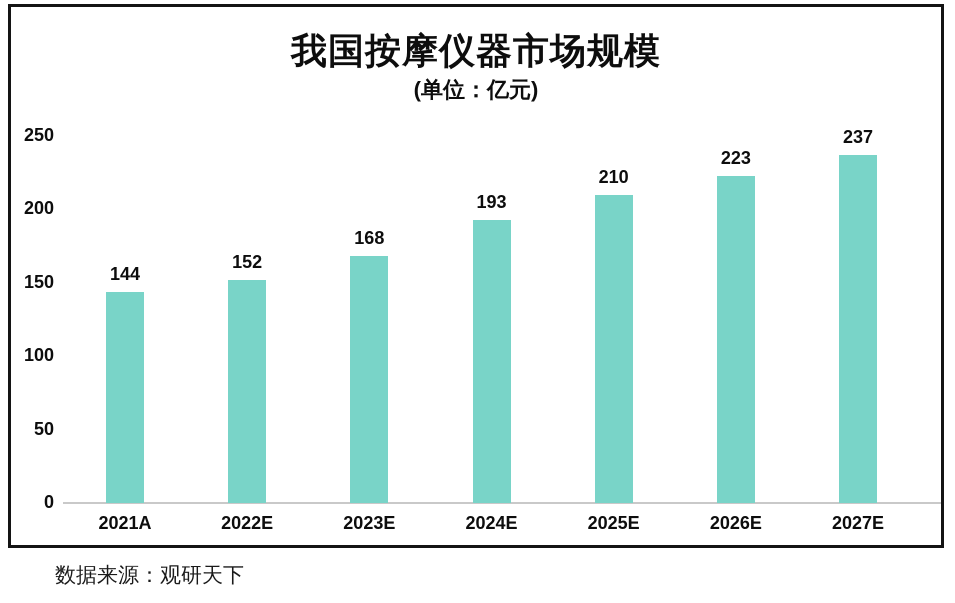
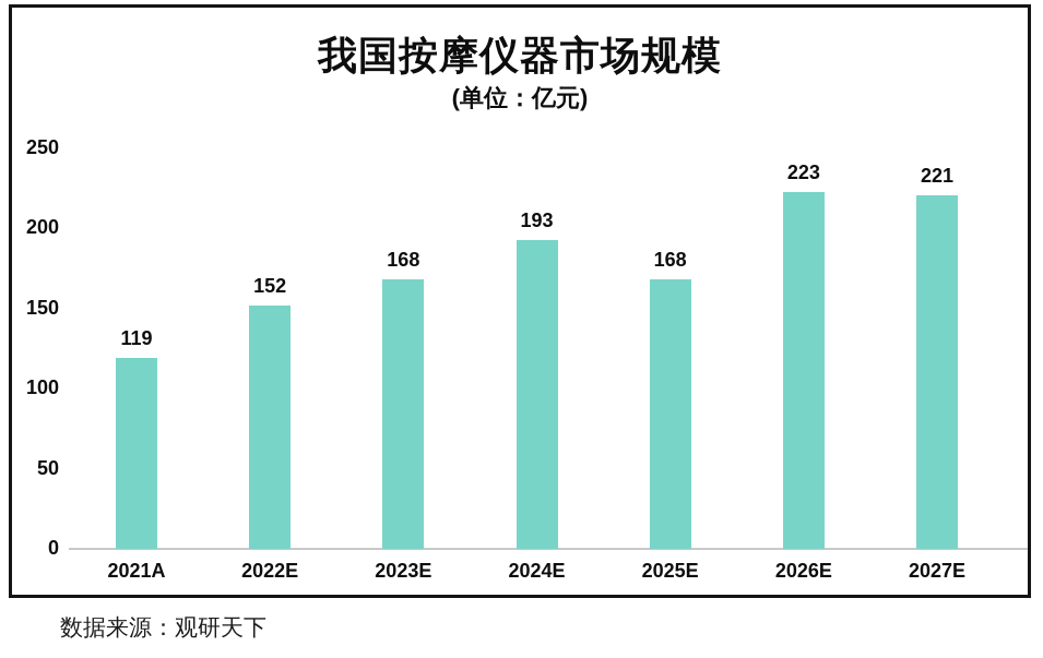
2021A: 144 -> 119
2025E: 210 -> 168
2027E: 237 -> 221
